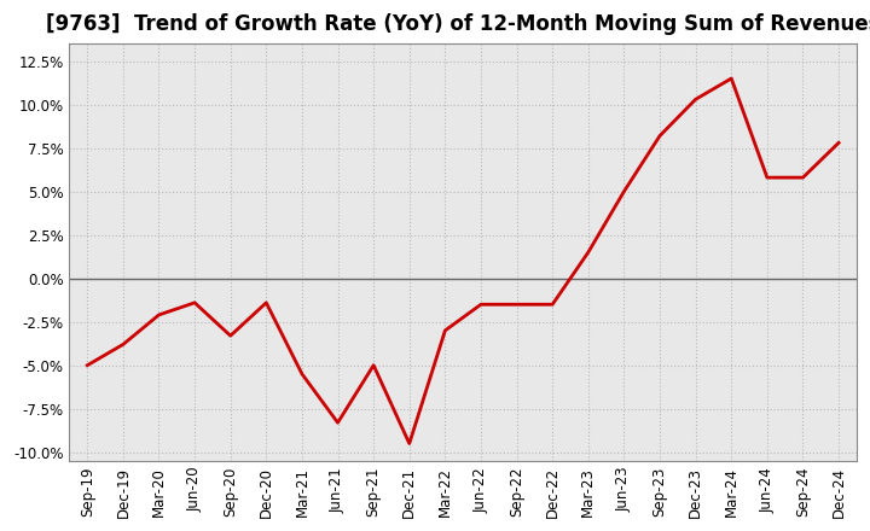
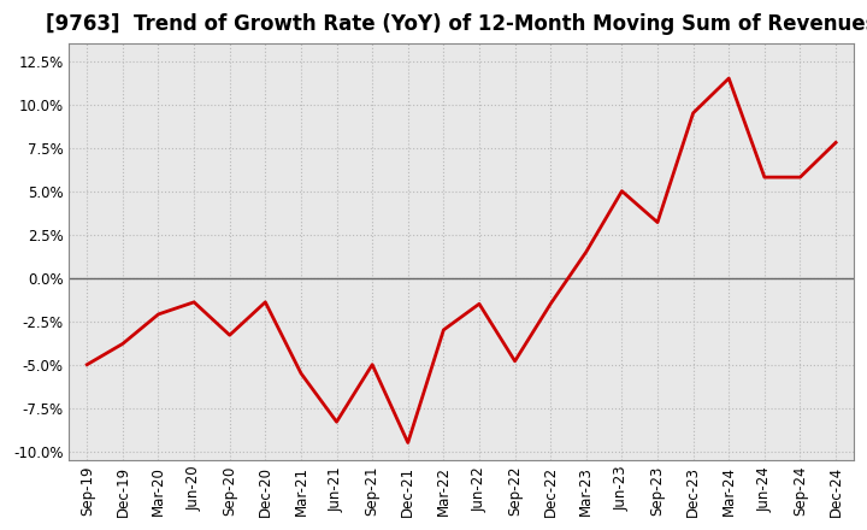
Sep-22: -1.5% -> -4.8%
Sep-23: 8.2% -> 3.2%
Dec-23: 10.3% -> 9.5%
